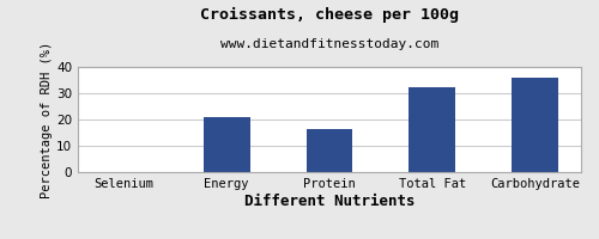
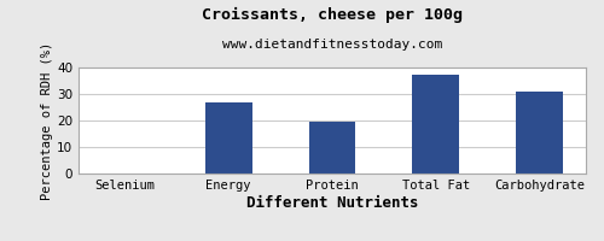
Energy: 21.0 -> 27.0
Protein: 16.5 -> 19.5
Total Fat: 32.5 -> 37.5
Carbohydrate: 36.0 -> 31.0
